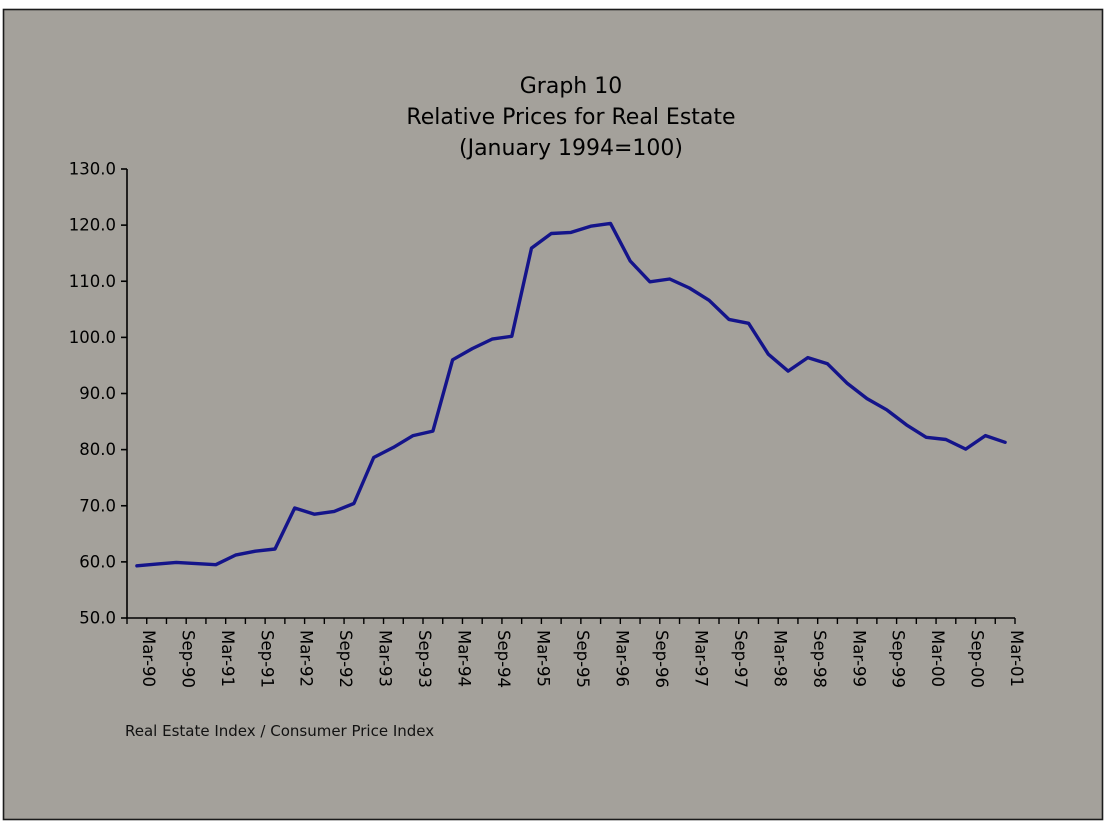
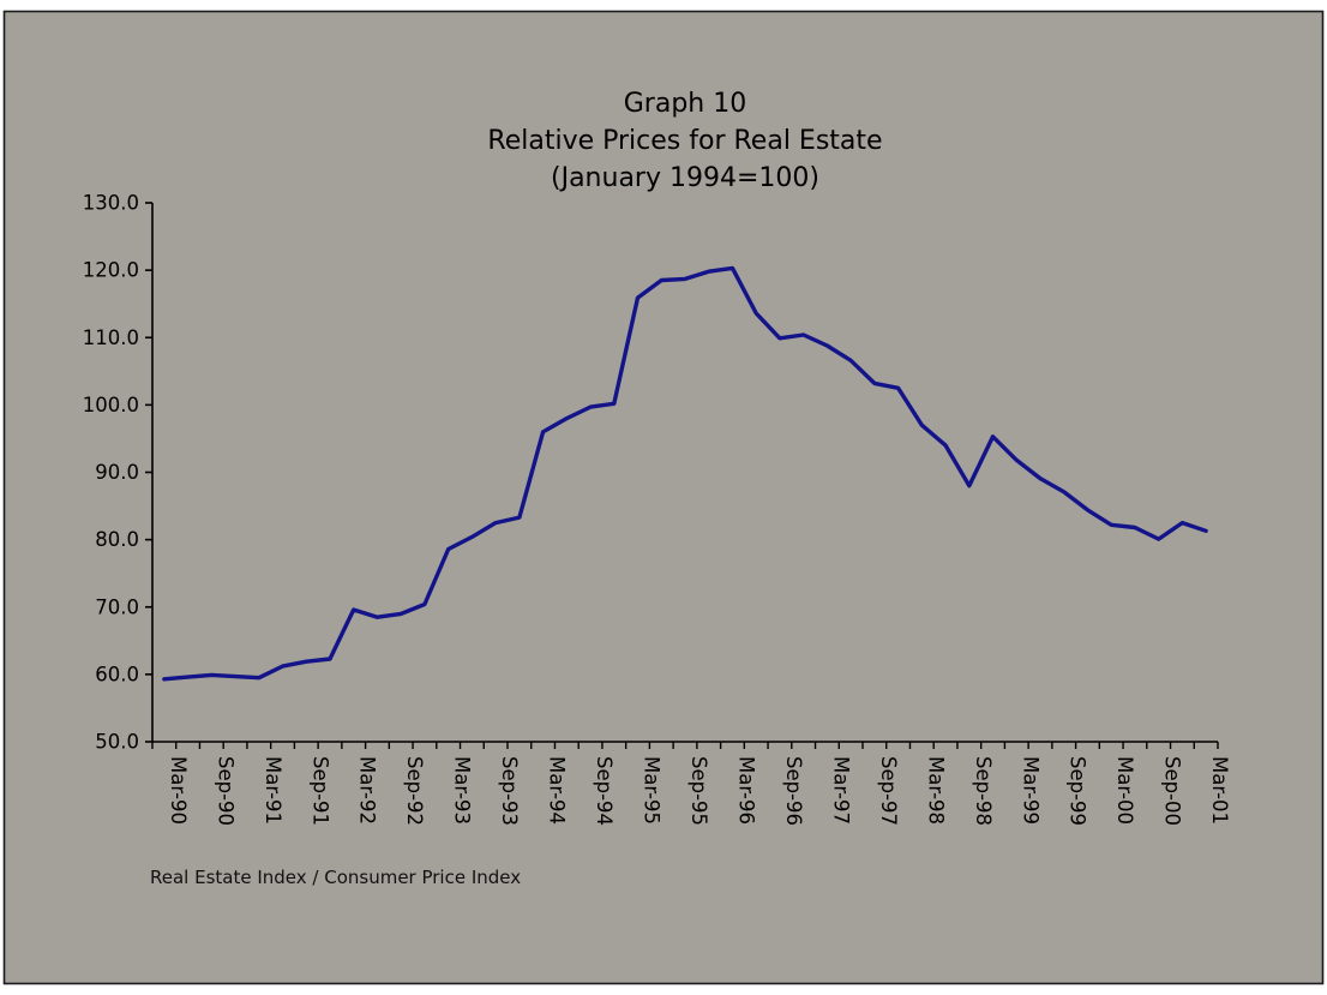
Sep-98: 96 -> 88
